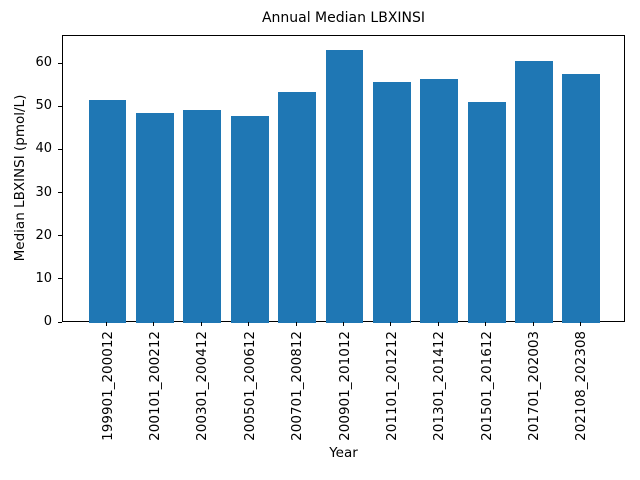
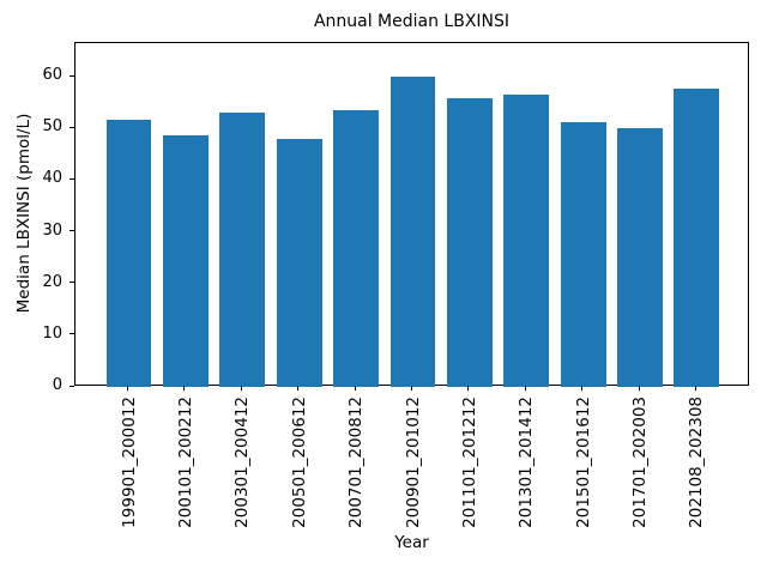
200301_200412: 49 -> 53
200901_201012: 63 -> 60
201701_202003: 61 -> 50
